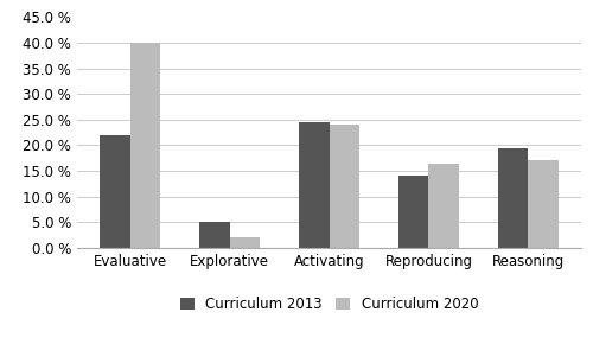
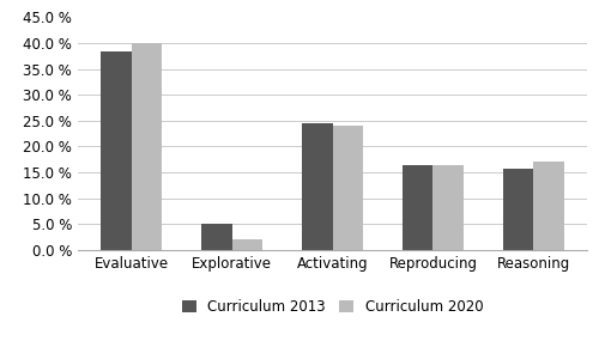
Curriculum 2013/Evaluative: 22.0 % -> 38.5 %
Curriculum 2013/Reproducing: 14.0 % -> 16.5 %
Curriculum 2013/Reasoning: 19.5 % -> 15.7 %
